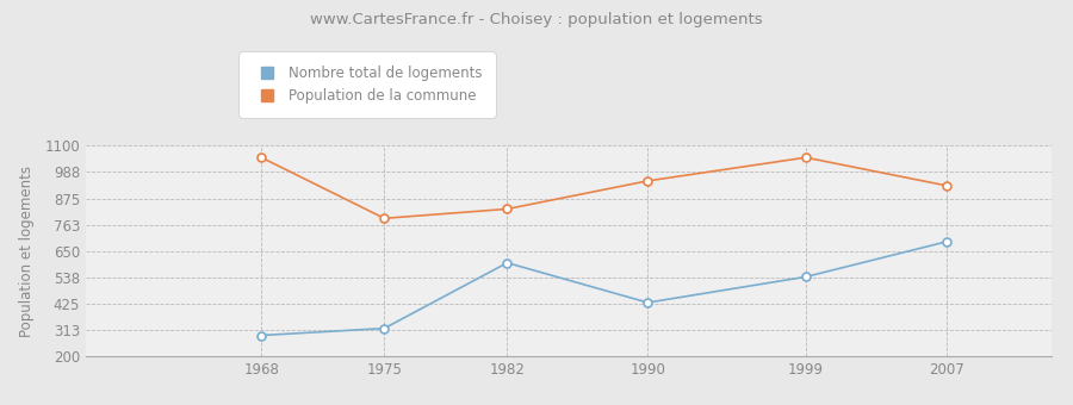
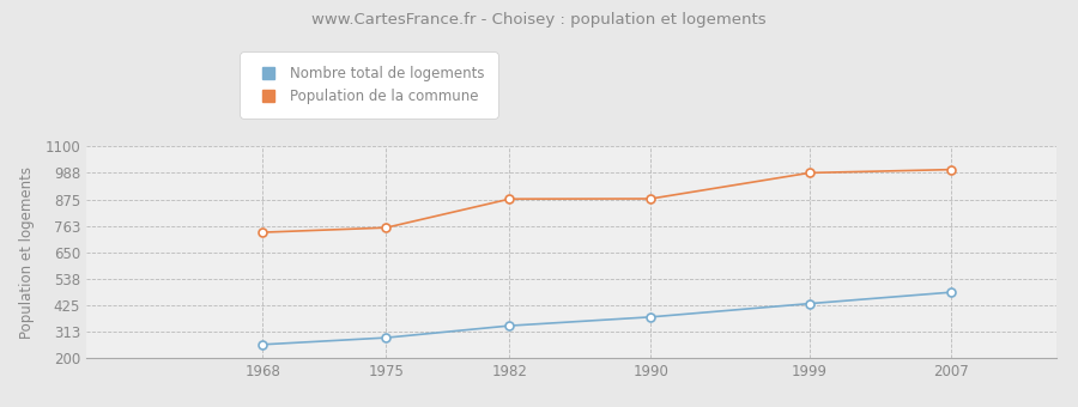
Nombre total de logements/1968: 290 -> 260
Population de la commune/1968: 1050 -> 740
Nombre total de logements/1975: 320 -> 290
Population de la commune/1975: 790 -> 760
Nombre total de logements/1982: 600 -> 340
Population de la commune/1982: 830 -> 880
Nombre total de logements/1990: 430 -> 380
Population de la commune/1990: 950 -> 880
Nombre total de logements/1999: 540 -> 430
Population de la commune/1999: 1050 -> 990
Nombre total de logements/2007: 690 -> 480
Population de la commune/2007: 930 -> 1000
